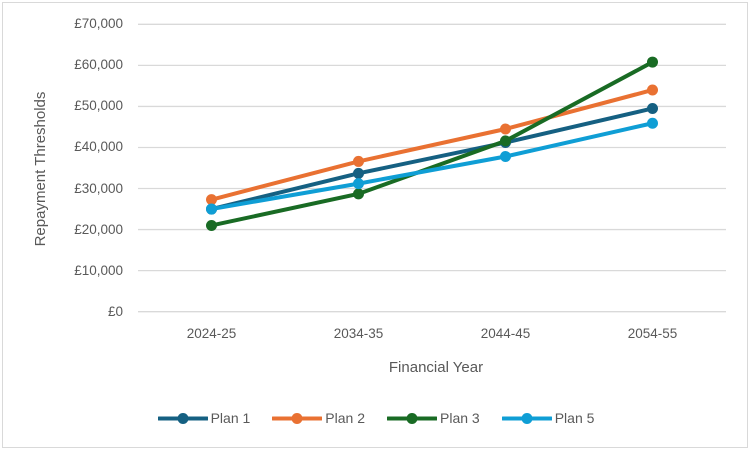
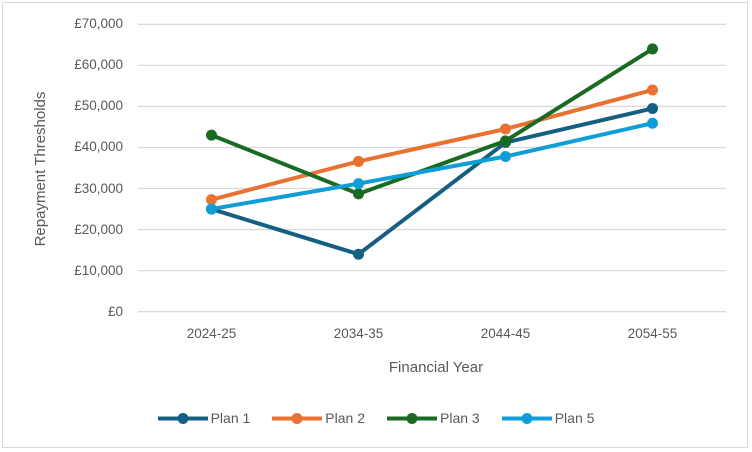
Plan 3/2024-25: £21000 -> £43000
Plan 1/2034-35: £34000 -> £14000
Plan 3/2054-55: £61000 -> £64000
